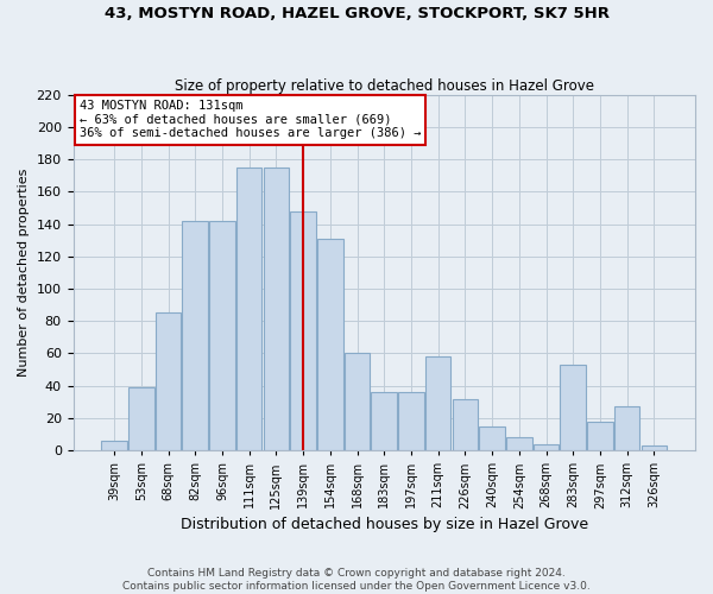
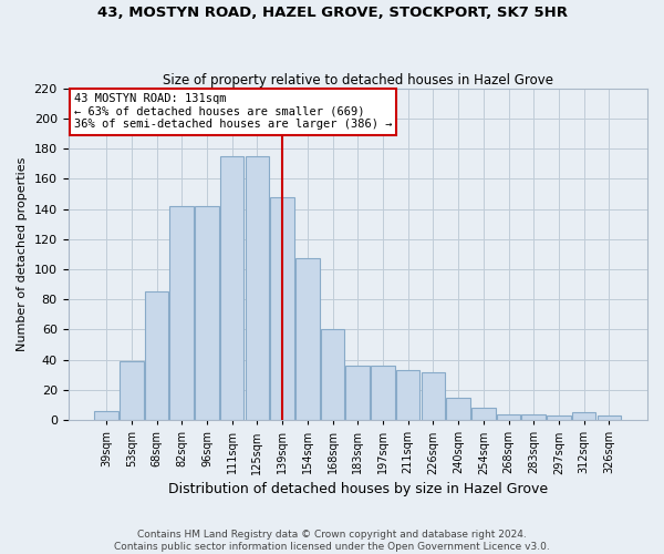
154sqm: 131 -> 107
211sqm: 58 -> 33
283sqm: 53 -> 4
297sqm: 18 -> 3
312sqm: 27 -> 5
